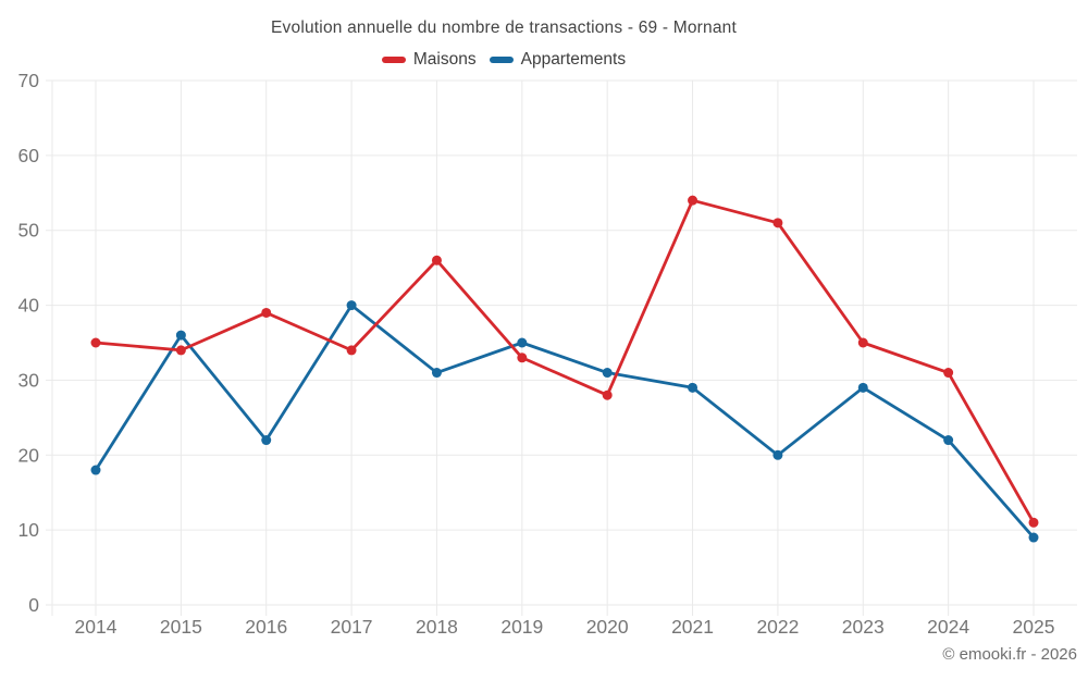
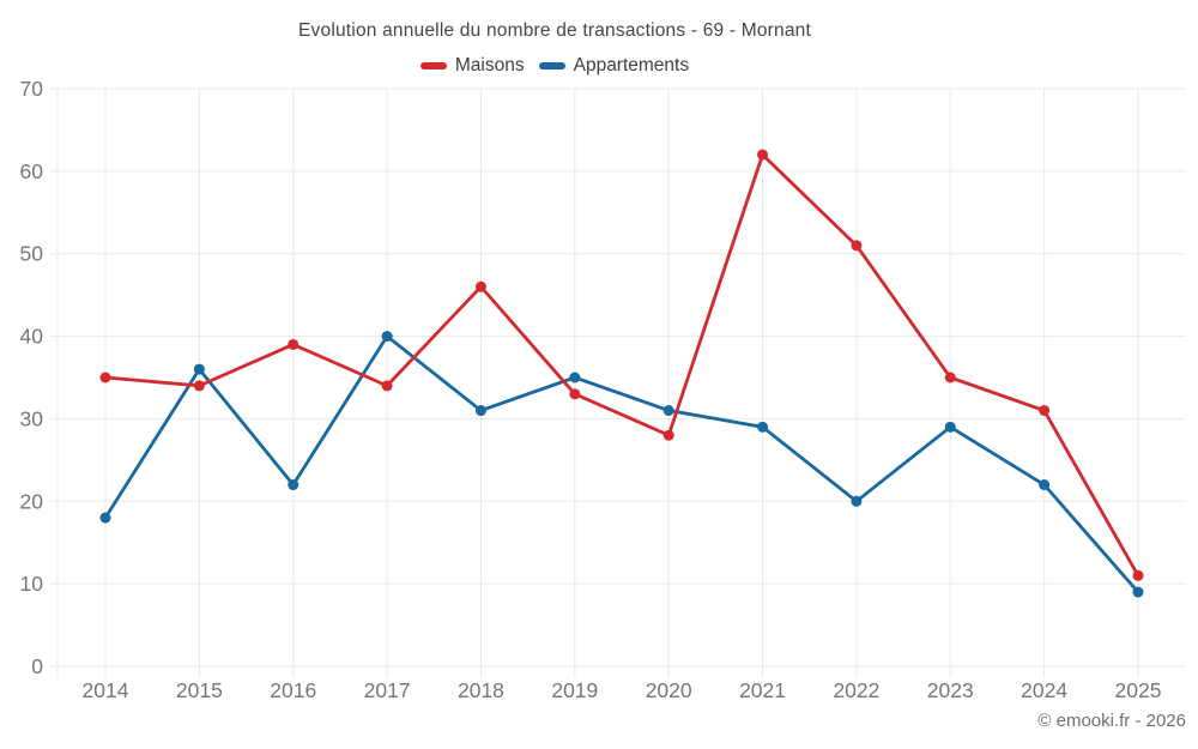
Maisons/2021: 54 -> 62
